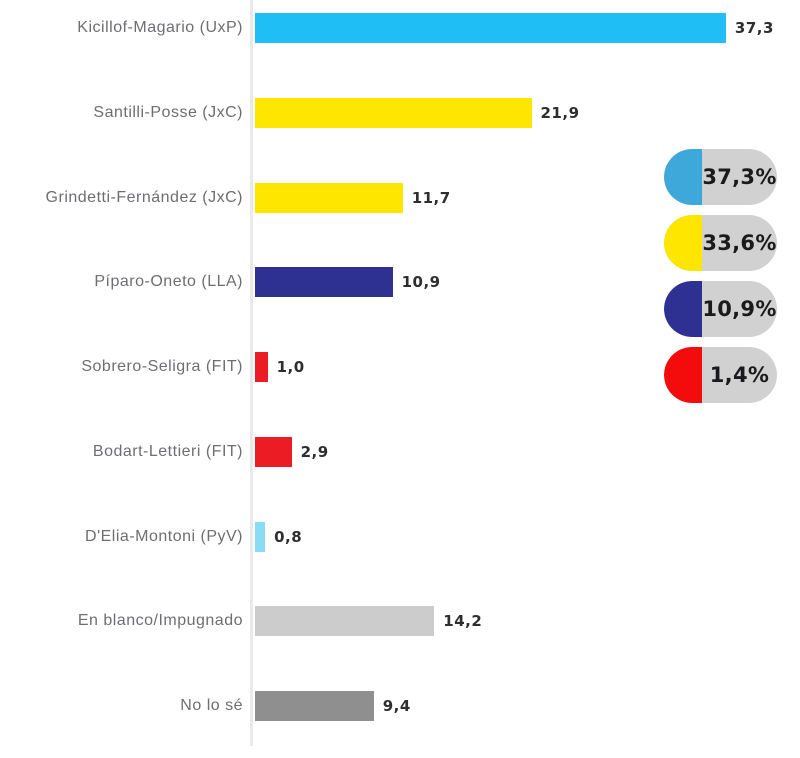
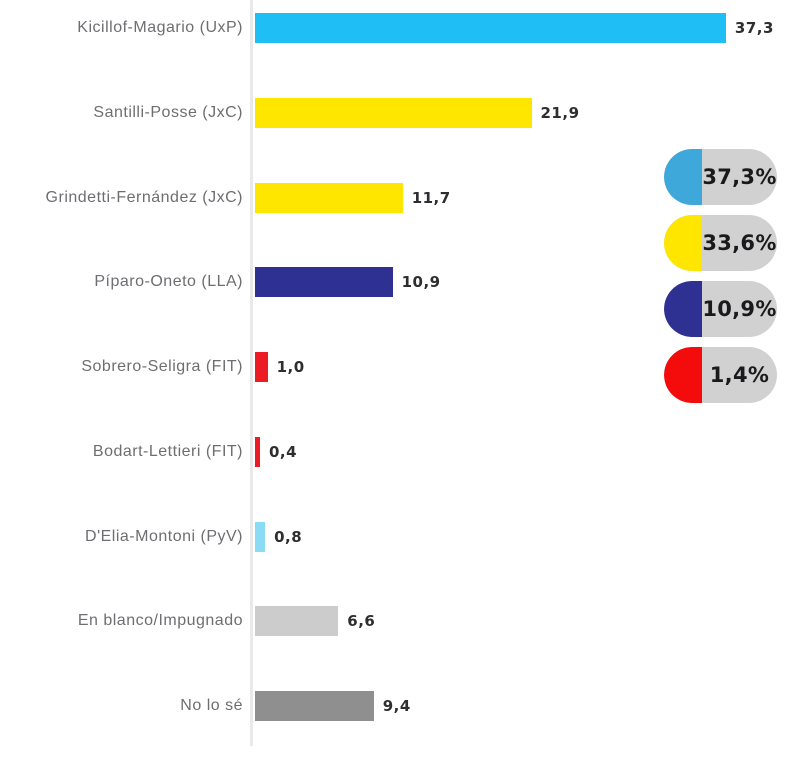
Bodart-Lettieri (FIT): 2,9 -> 0,4
En blanco/Impugnado: 14,2 -> 6,6
